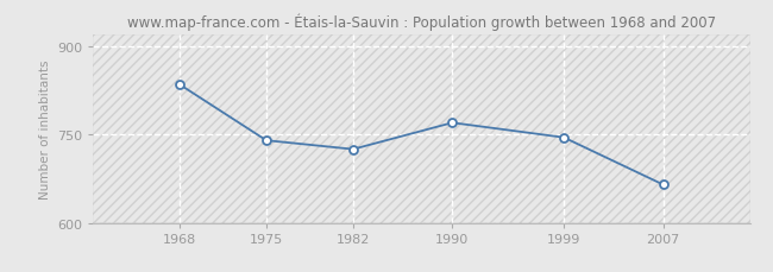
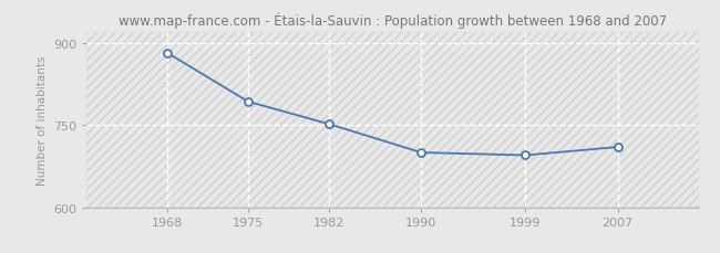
1968: 835 -> 882
1975: 740 -> 793
1982: 725 -> 752
1990: 770 -> 700
1999: 745 -> 695
2007: 665 -> 710
